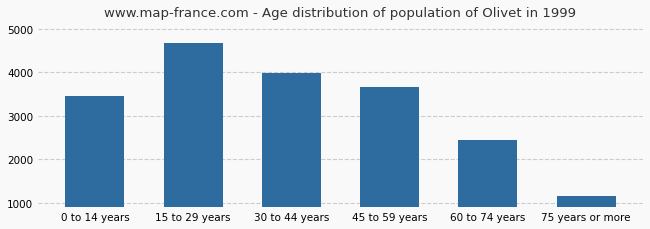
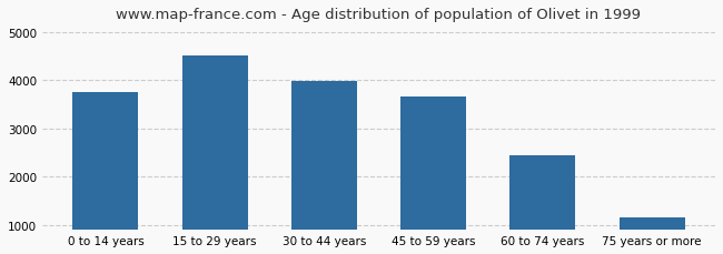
0 to 14 years: 3450 -> 3750
15 to 29 years: 4670 -> 4500
